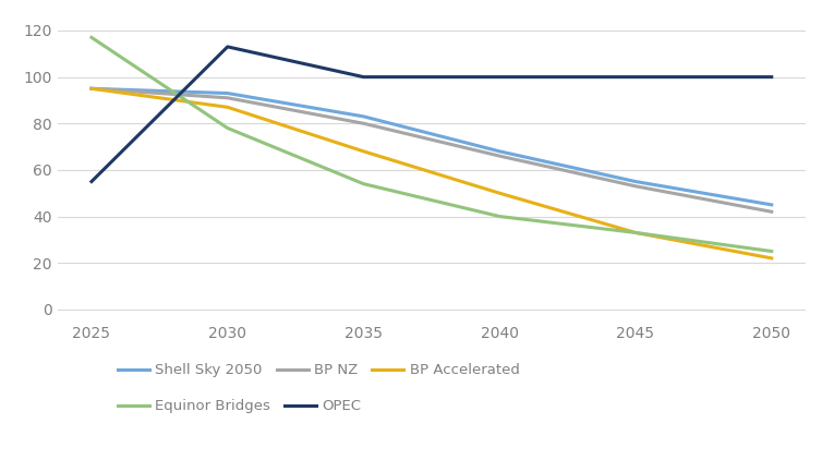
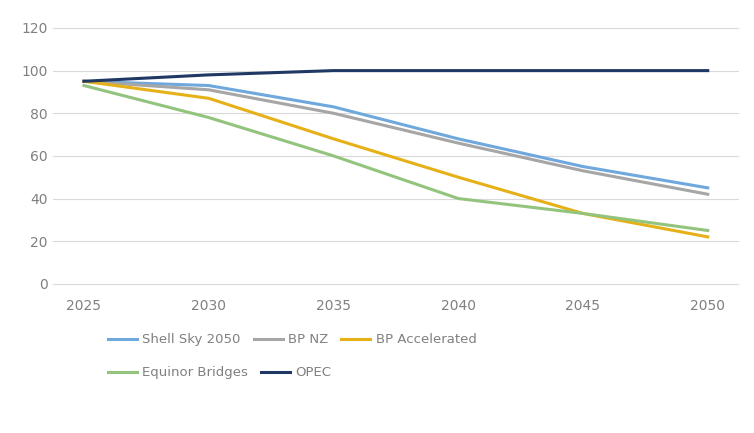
Equinor Bridges/2025: 117 -> 93
OPEC/2025: 55 -> 95
OPEC/2030: 113 -> 98
Equinor Bridges/2035: 54 -> 60
